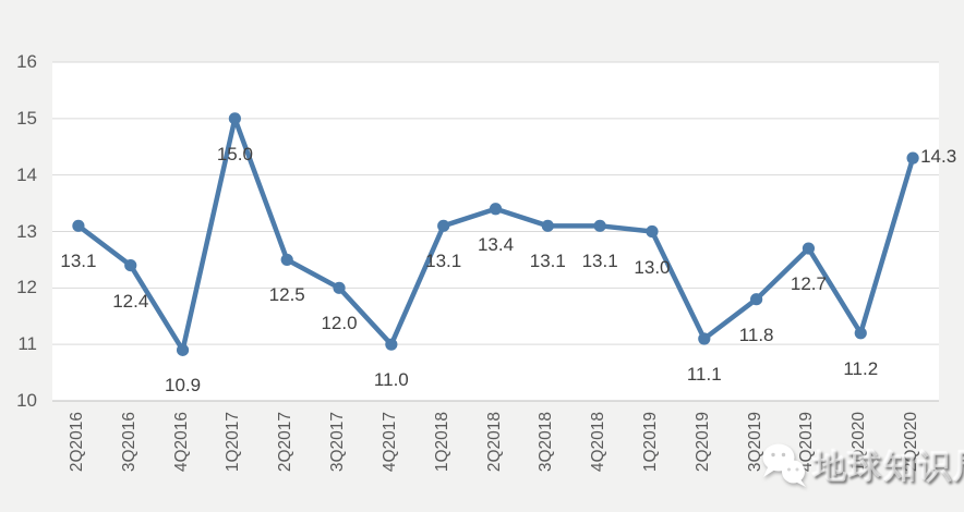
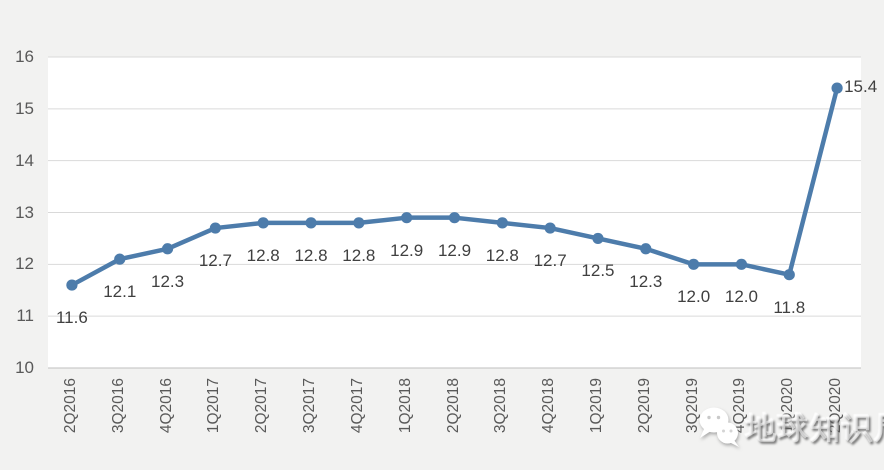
2Q2016: 13.1 -> 11.6
3Q2016: 12.4 -> 12.1
4Q2016: 10.9 -> 12.3
1Q2017: 15.0 -> 12.7
2Q2017: 12.5 -> 12.8
3Q2017: 12.0 -> 12.8
4Q2017: 11.0 -> 12.8
1Q2018: 13.1 -> 12.9
2Q2018: 13.4 -> 12.9
3Q2018: 13.1 -> 12.8
4Q2018: 13.1 -> 12.7
1Q2019: 13.0 -> 12.5
2Q2019: 11.1 -> 12.3
3Q2019: 11.8 -> 12.0
4Q2019: 12.7 -> 12.0
1Q2020: 11.2 -> 11.8
2Q2020: 14.3 -> 15.4
